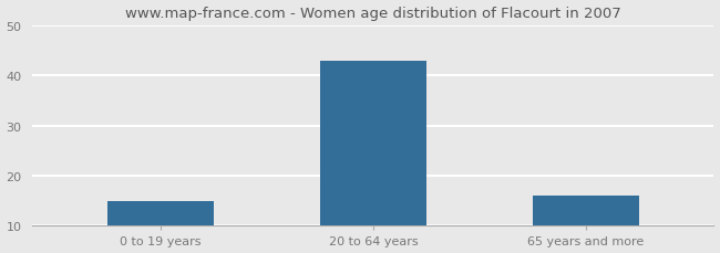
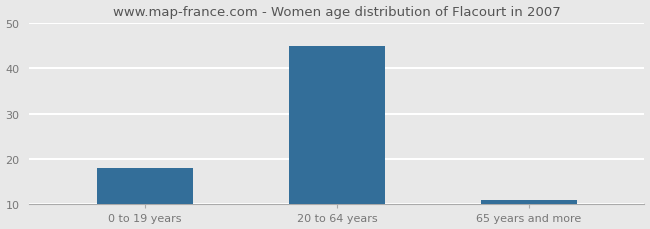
0 to 19 years: 15 -> 18
20 to 64 years: 43 -> 45
65 years and more: 16 -> 11
